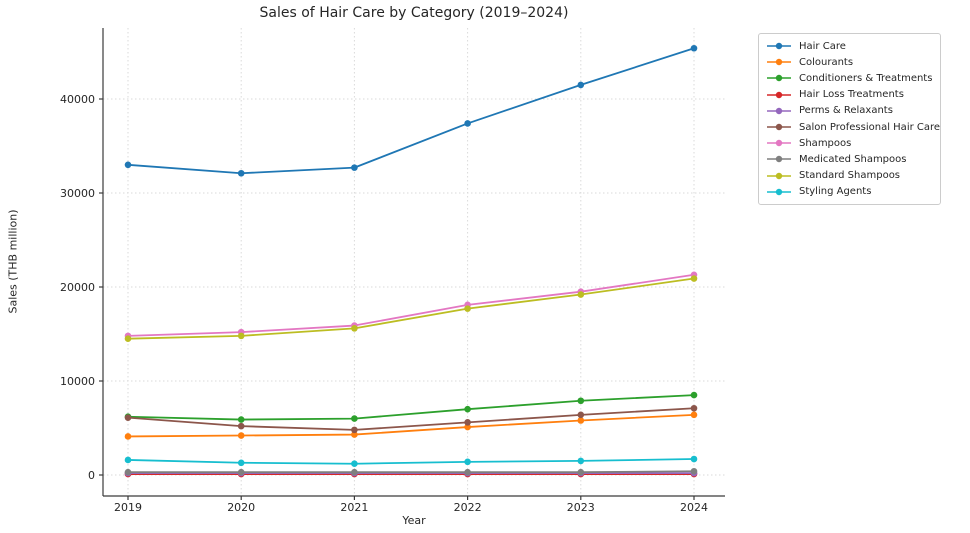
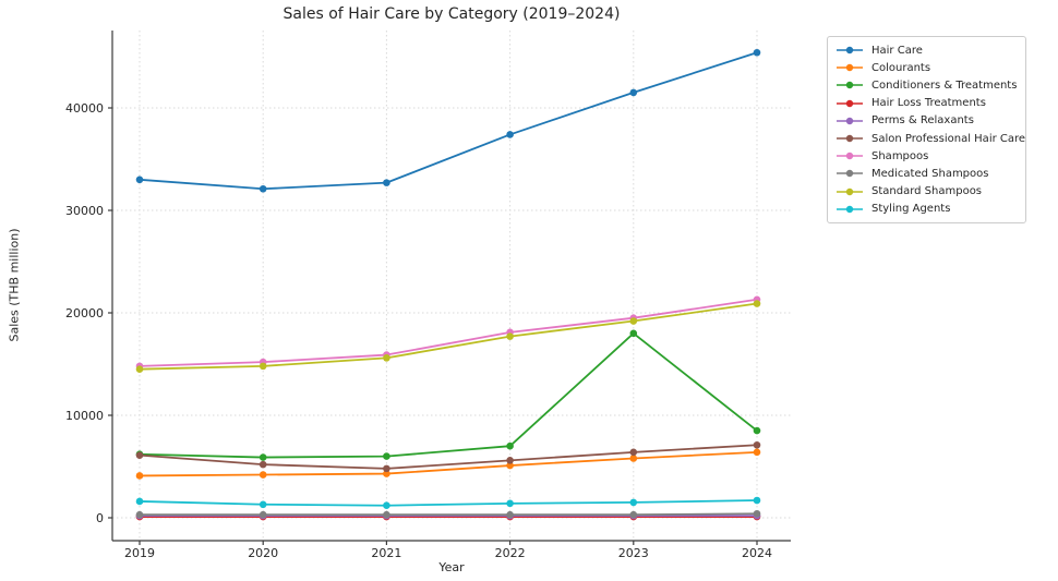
Conditioners & Treatments/2023: 8000 -> 18000
